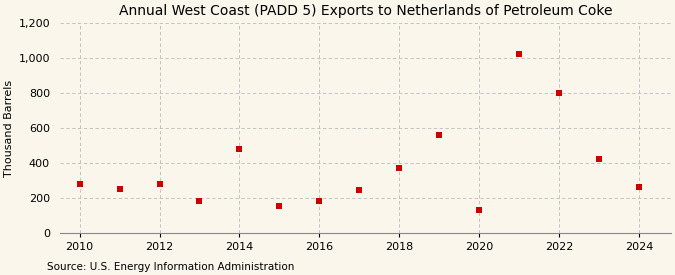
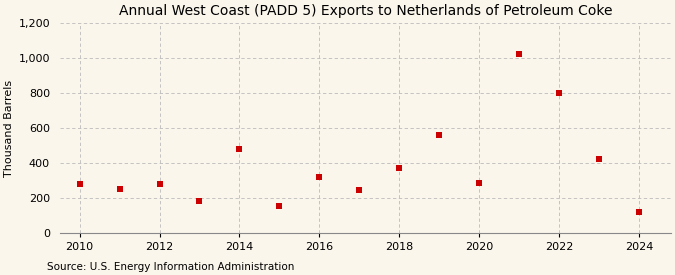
2016: 180 -> 320
2020: 130 -> 280
2024: 260 -> 120
